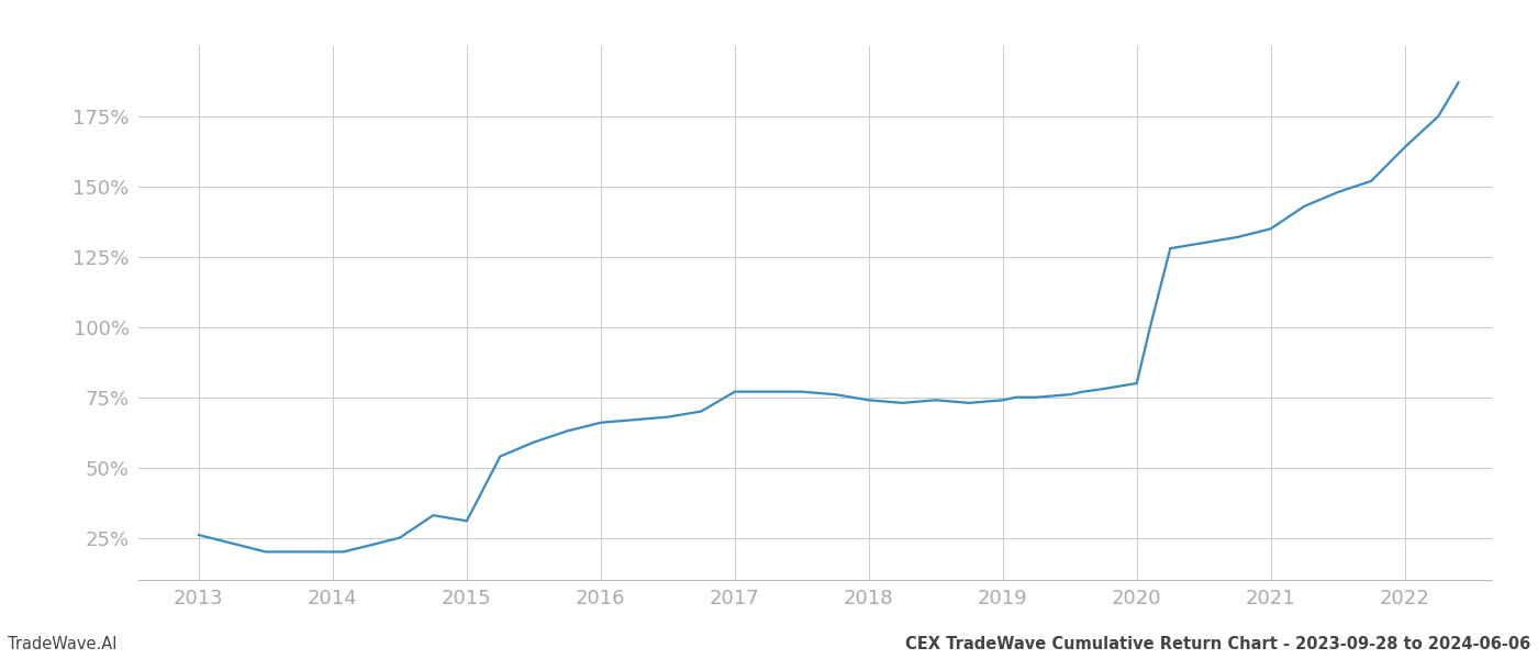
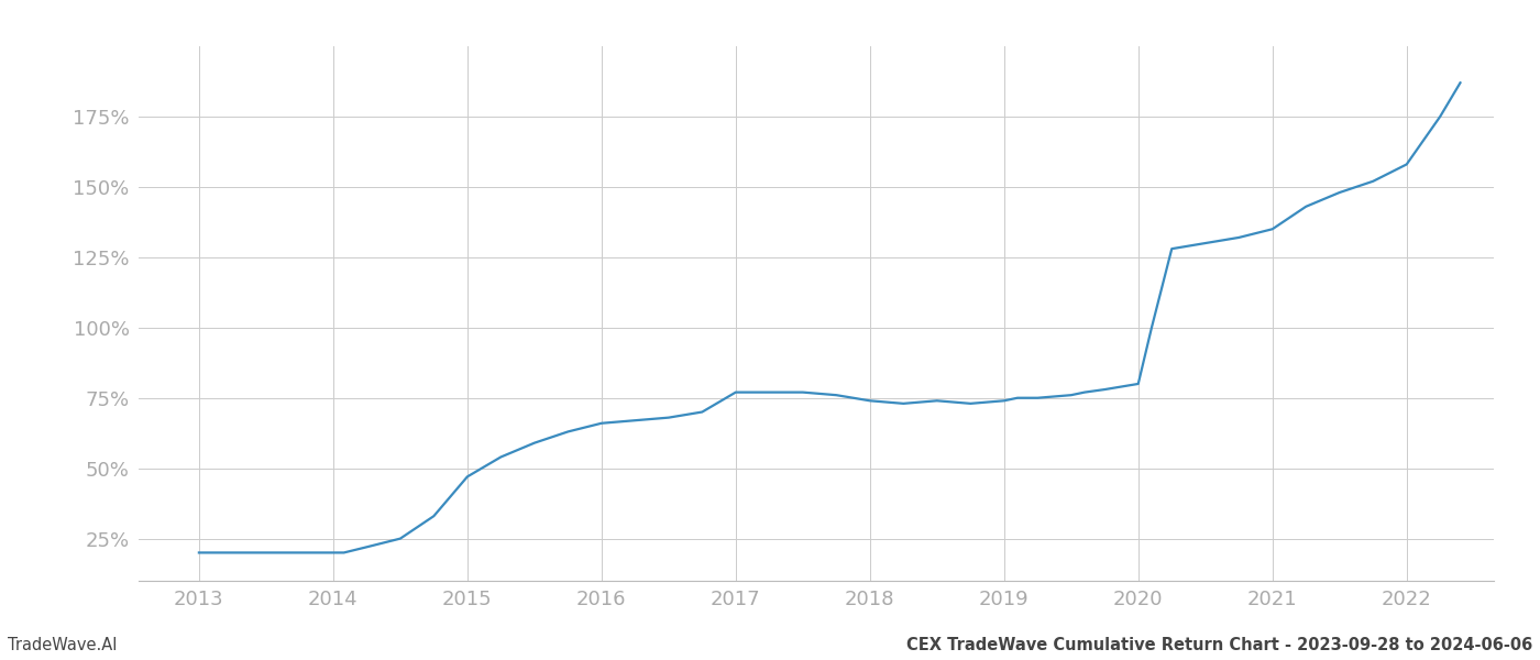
2013: 26% -> 20%
2015: 31% -> 47%
2022: 164% -> 158%
